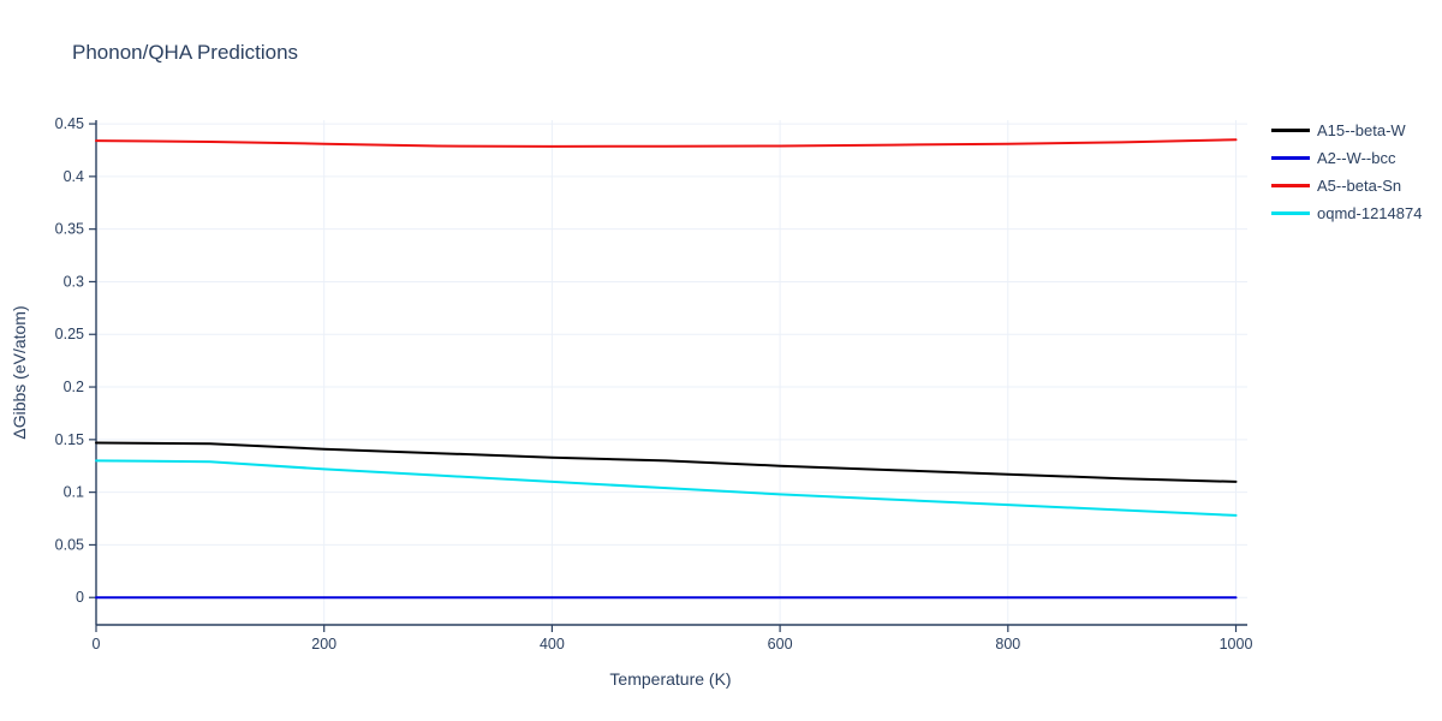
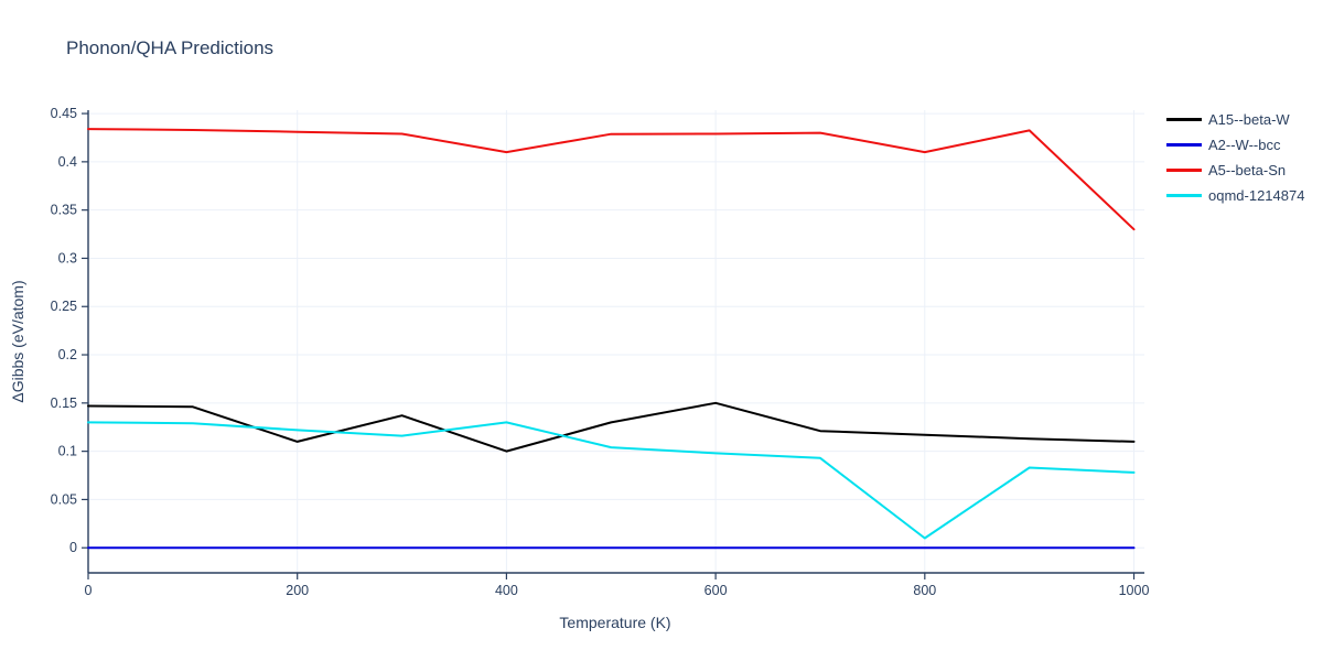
A15--beta-W/200: 0.14 -> 0.11
A15--beta-W/400: 0.13 -> 0.10
A5--beta-Sn/400: 0.43 -> 0.41
oqmd-1214874/400: 0.11 -> 0.13
A15--beta-W/600: 0.12 -> 0.15
A5--beta-Sn/800: 0.43 -> 0.41
oqmd-1214874/800: 0.09 -> 0.01
A5--beta-Sn/1000: 0.43 -> 0.33
